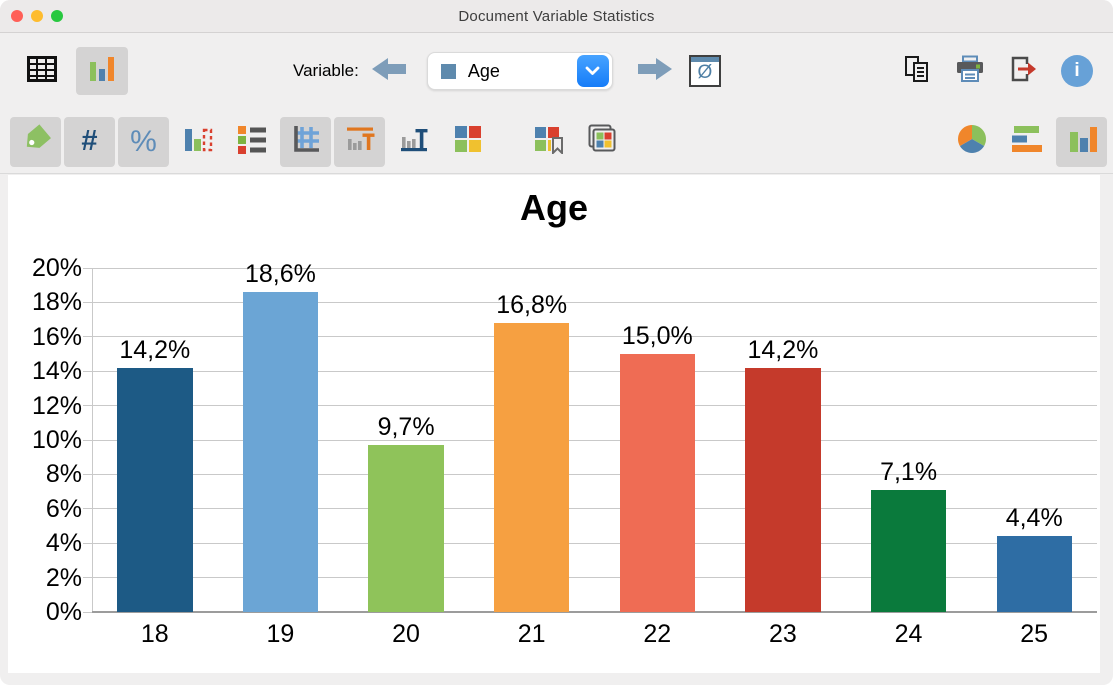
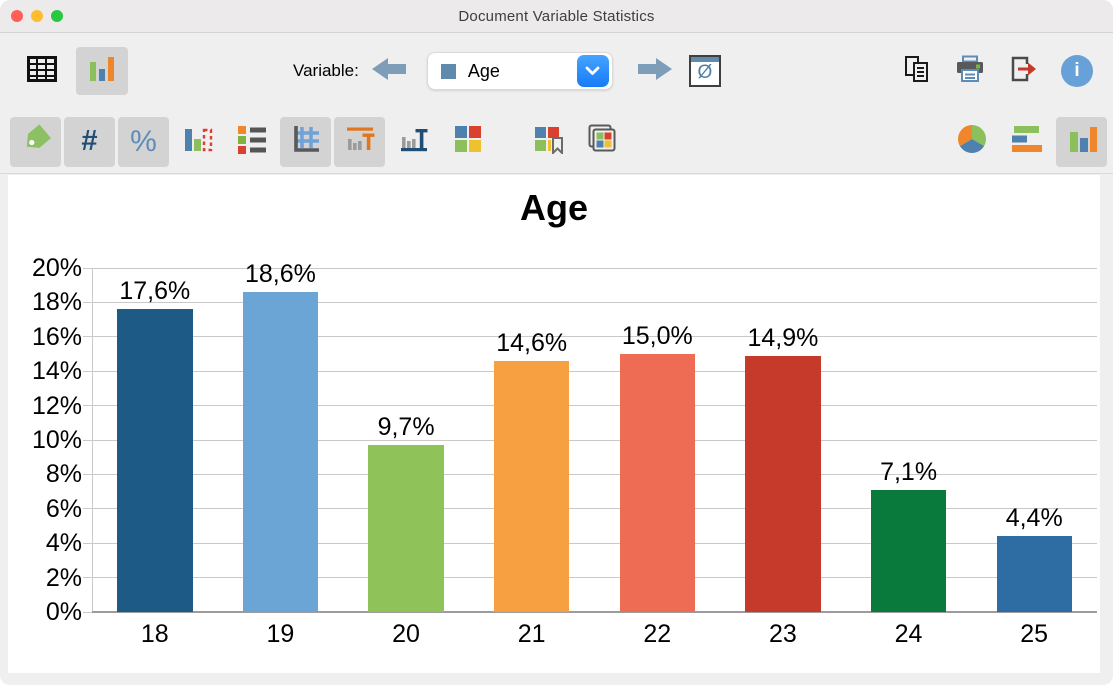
18: 14,2% -> 17,6%
21: 16,8% -> 14,6%
23: 14,2% -> 14,9%
